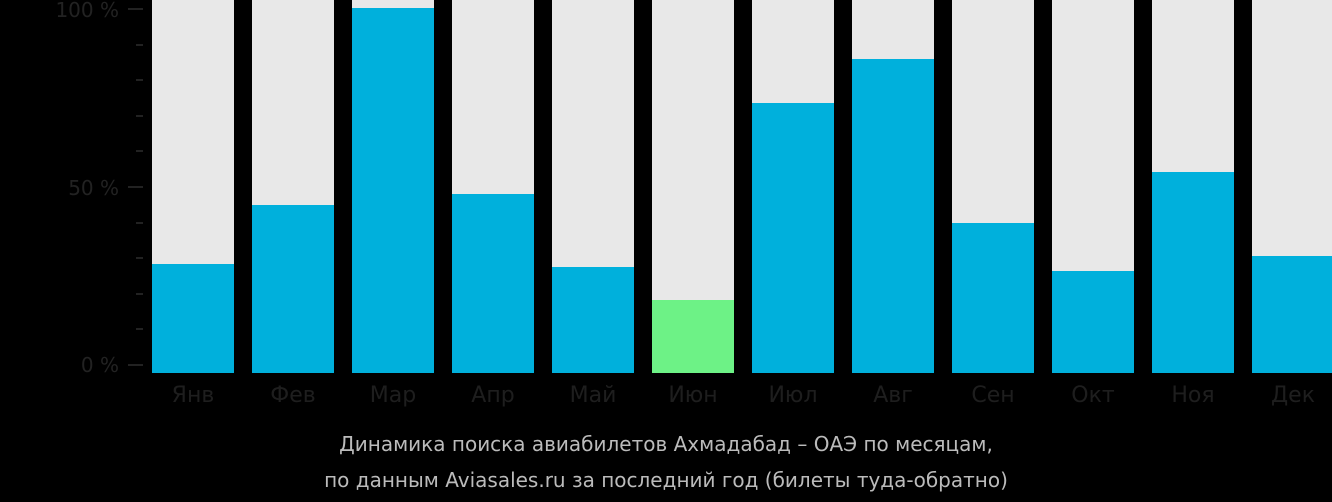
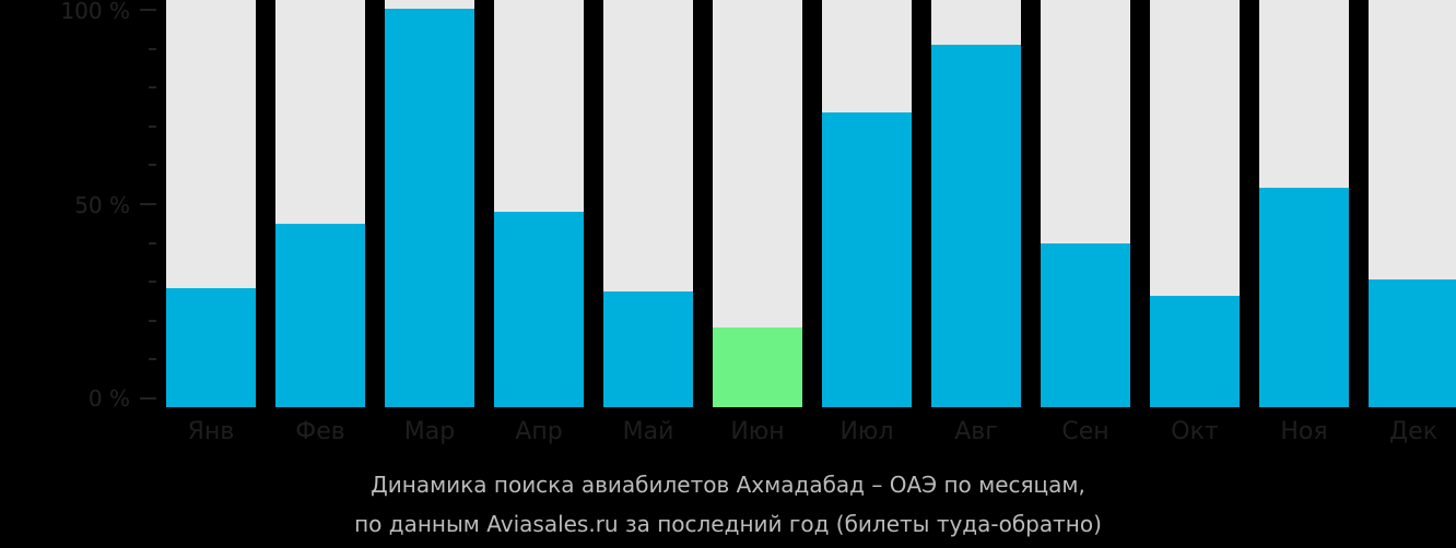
Авг: 86% -> 91%
